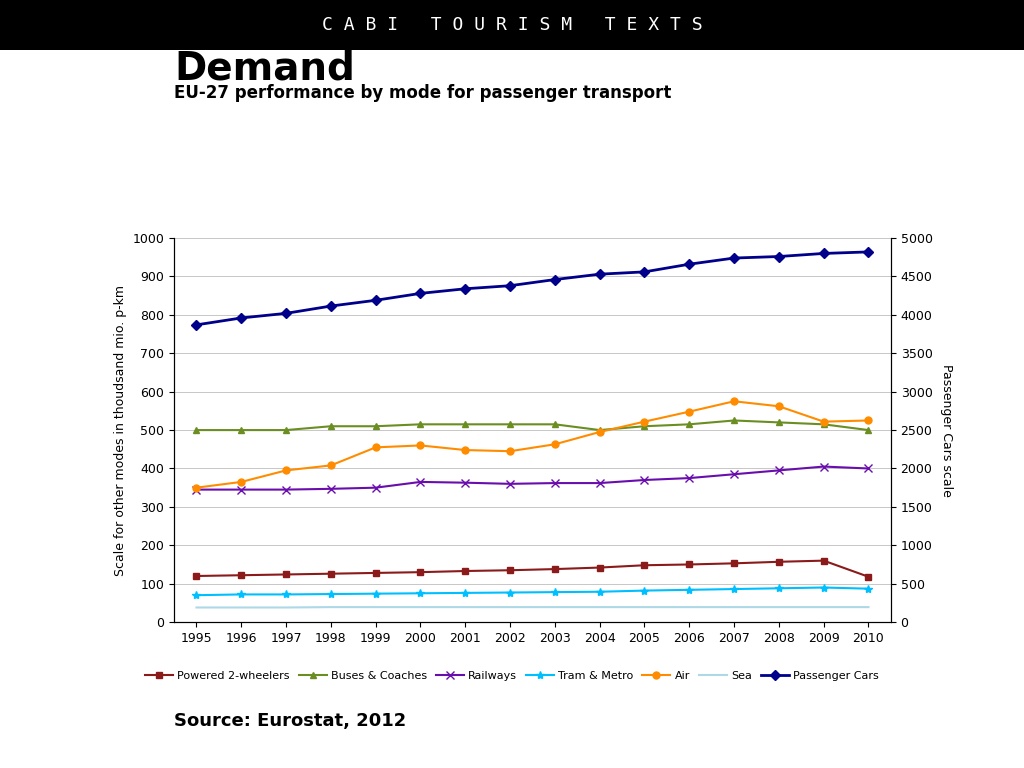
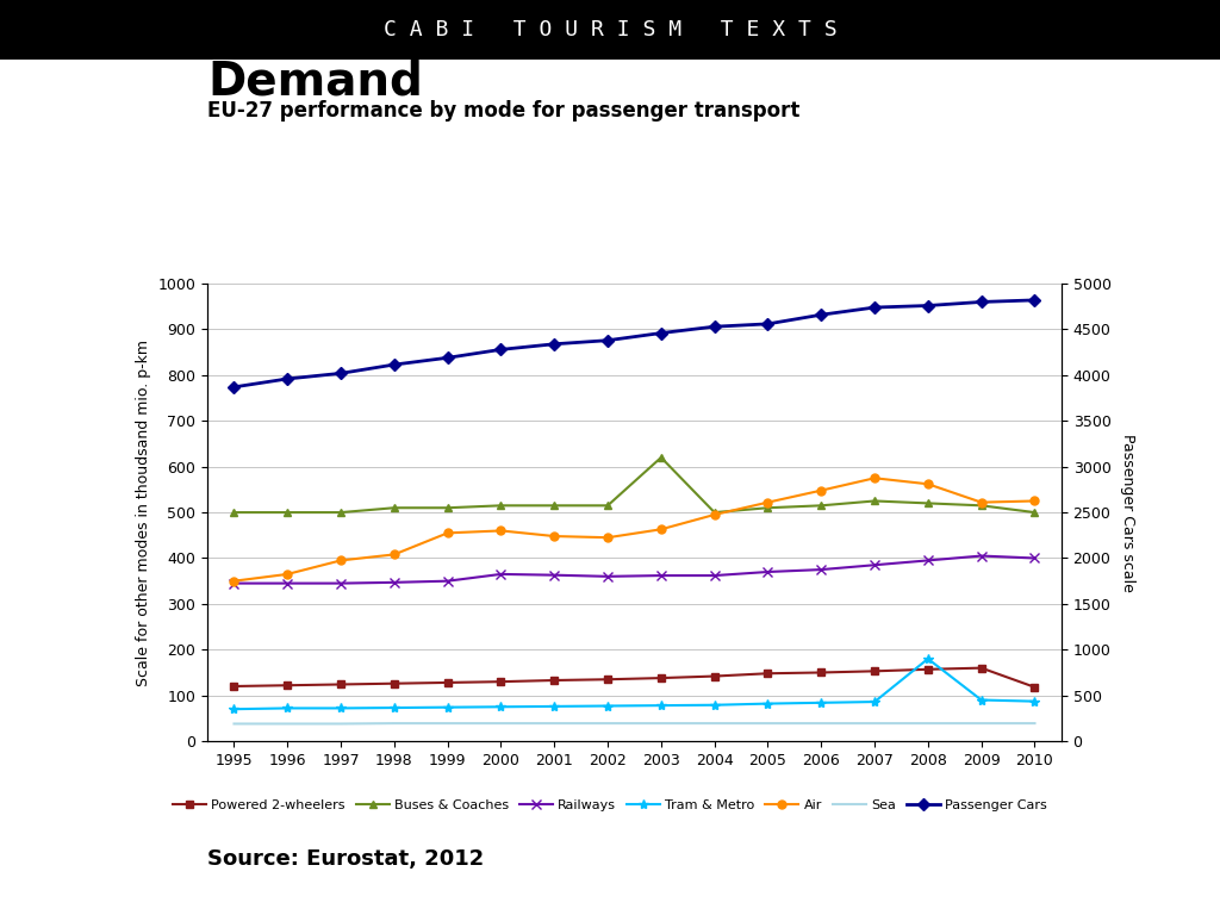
Buses & Coaches/2003: 515 -> 620
Tram & Metro/2008: 88 -> 180
